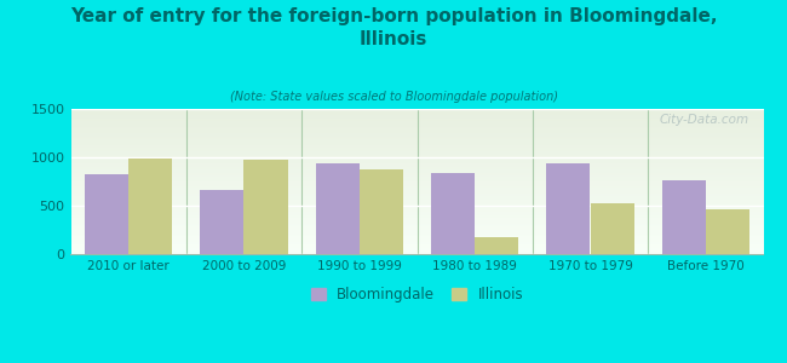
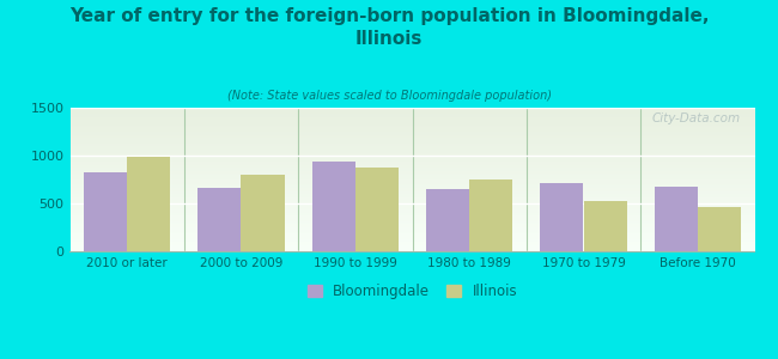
Illinois/2000 to 2009: 980 -> 800
Bloomingdale/1980 to 1989: 840 -> 650
Illinois/1980 to 1989: 180 -> 750
Bloomingdale/1970 to 1979: 940 -> 720
Bloomingdale/Before 1970: 760 -> 680
